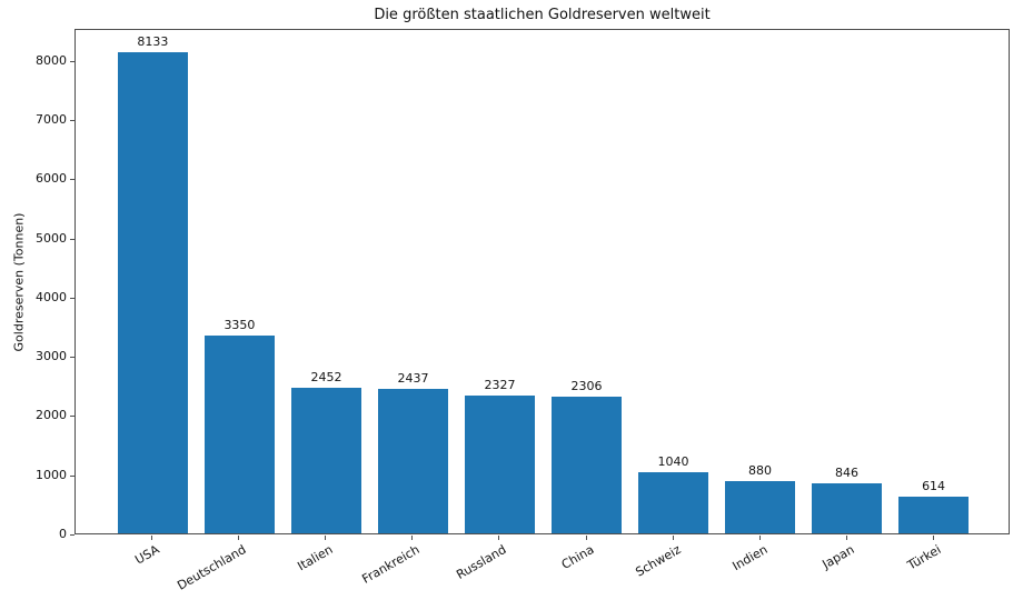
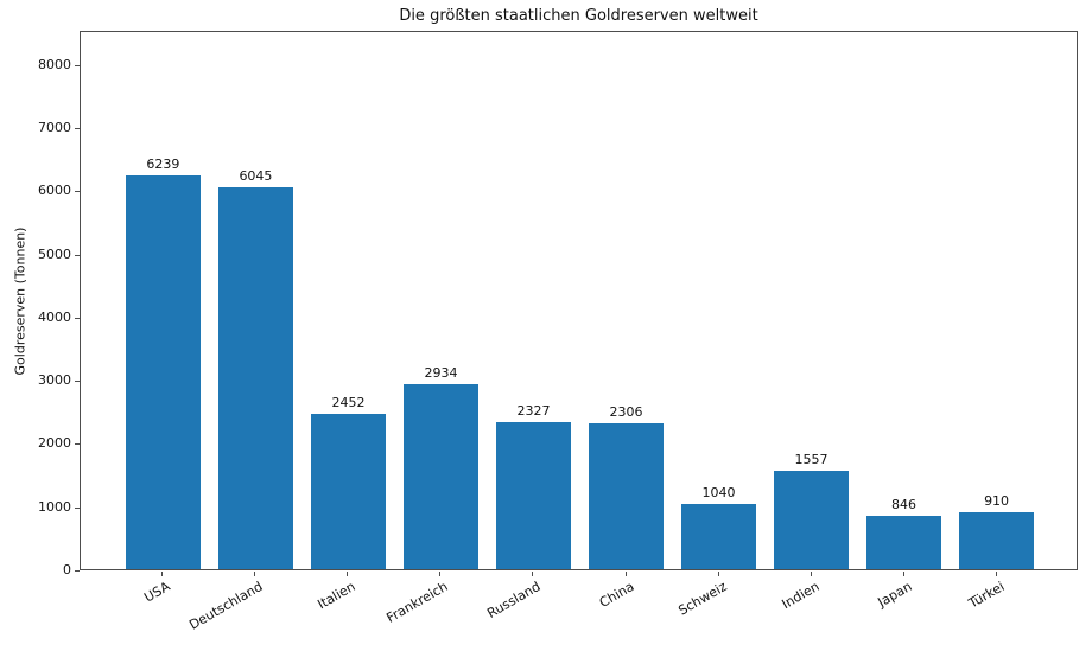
USA: 8133 -> 6239
Deutschland: 3350 -> 6045
Frankreich: 2437 -> 2934
Indien: 880 -> 1557
Türkei: 614 -> 910
